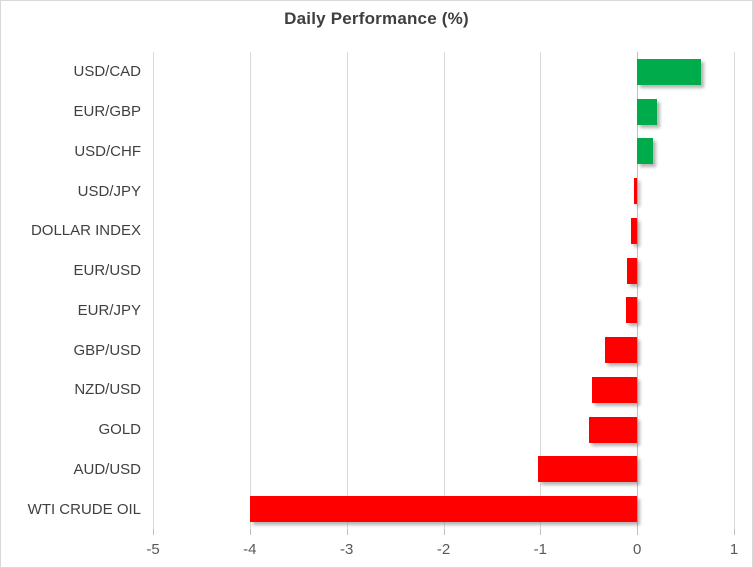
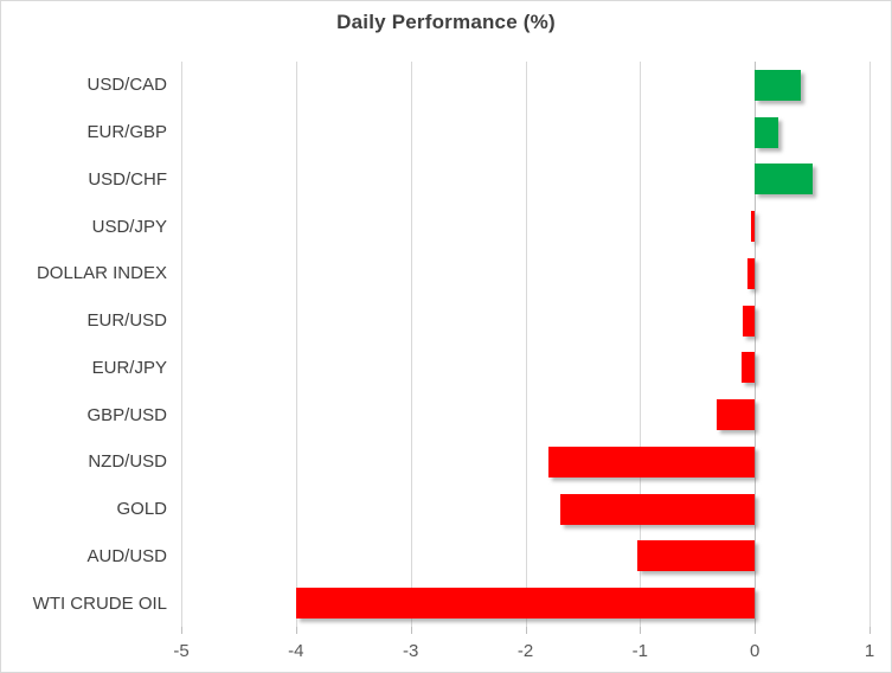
USD/CAD: 0.7 -> 0.4
USD/CHF: 0.2 -> 0.5
NZD/USD: -0.5 -> -1.8
GOLD: -0.5 -> -1.7
